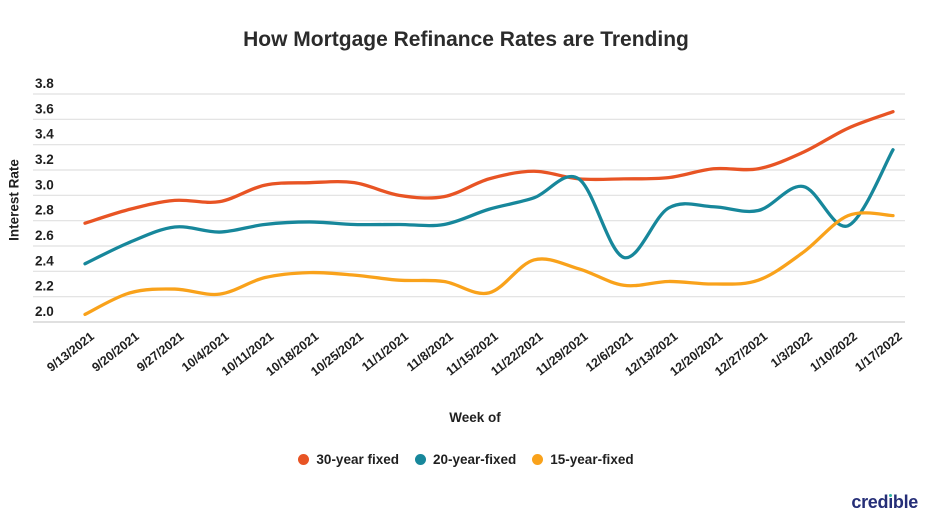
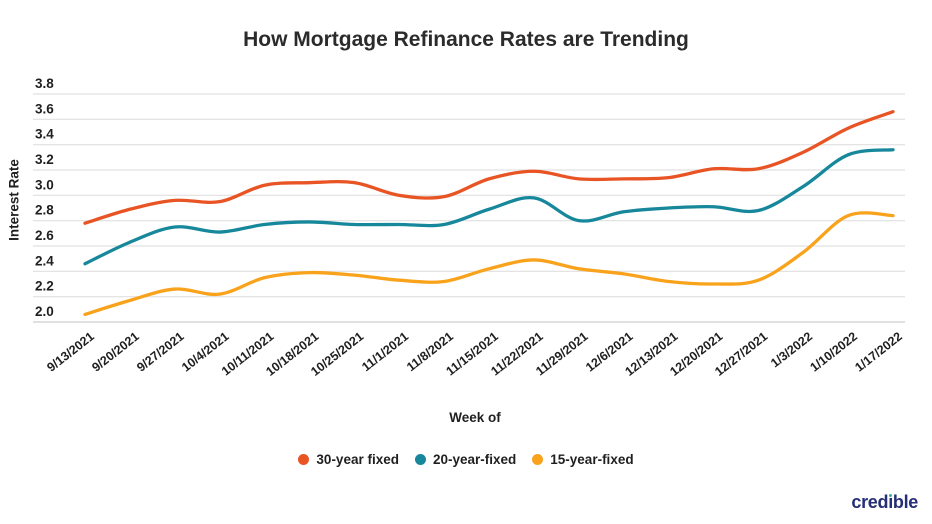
15-year-fixed/9/20/2021: 2.23 -> 2.17
15-year-fixed/11/15/2021: 2.23 -> 2.42
20-year-fixed/11/29/2021: 3.13 -> 2.80
20-year-fixed/12/6/2021: 2.51 -> 2.87
15-year-fixed/12/6/2021: 2.29 -> 2.38
20-year-fixed/1/10/2022: 2.76 -> 3.32
